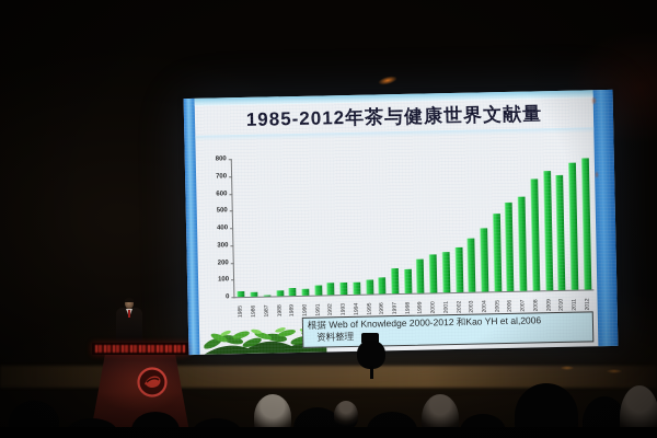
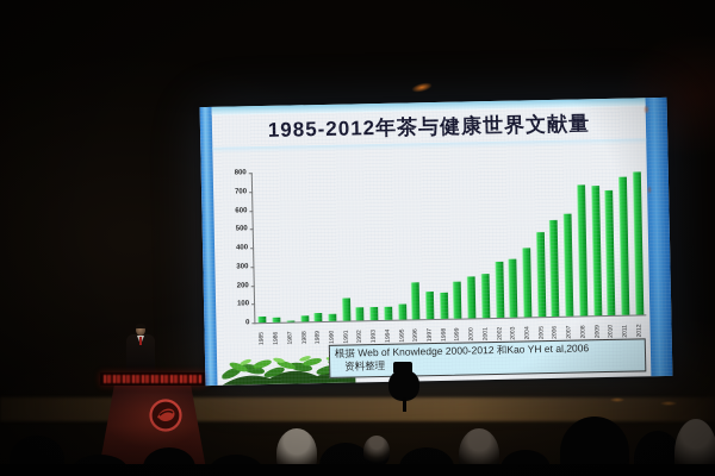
1991: 60 -> 120
1996: 100 -> 200
2002: 260 -> 300
2008: 640 -> 700
